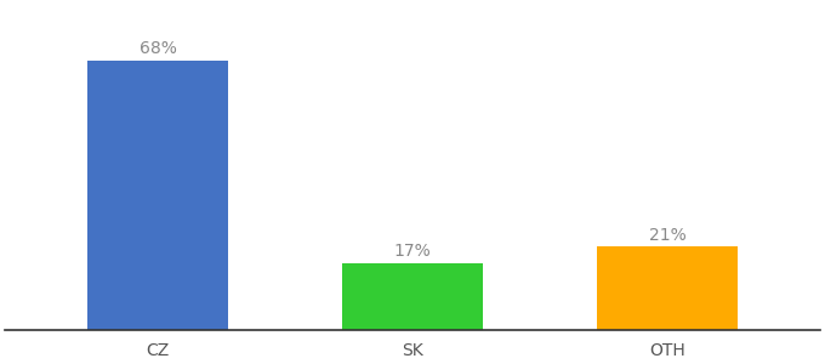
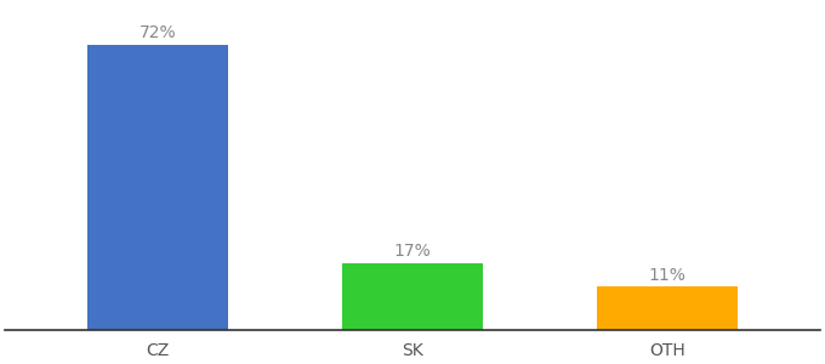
CZ: 68% -> 72%
OTH: 21% -> 11%
